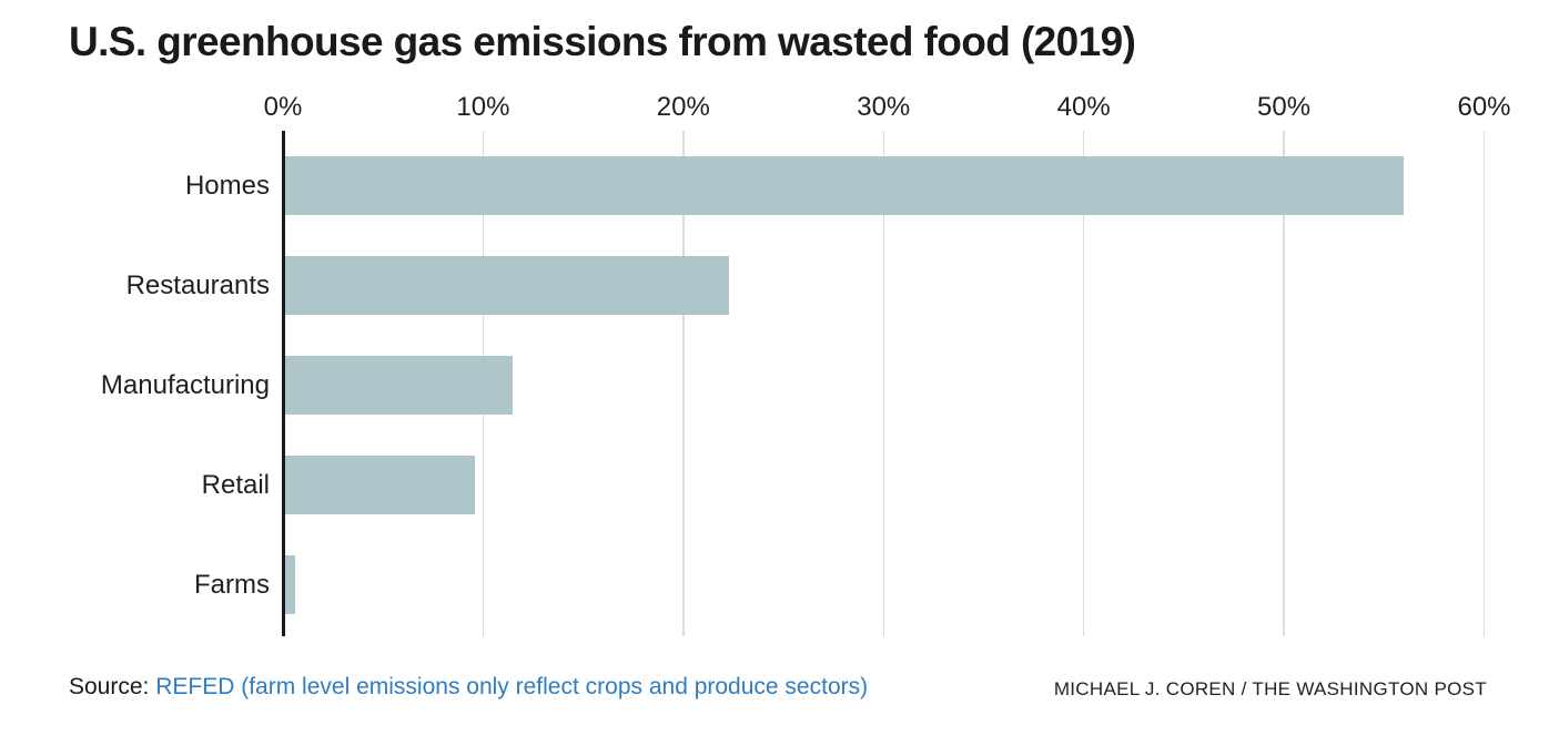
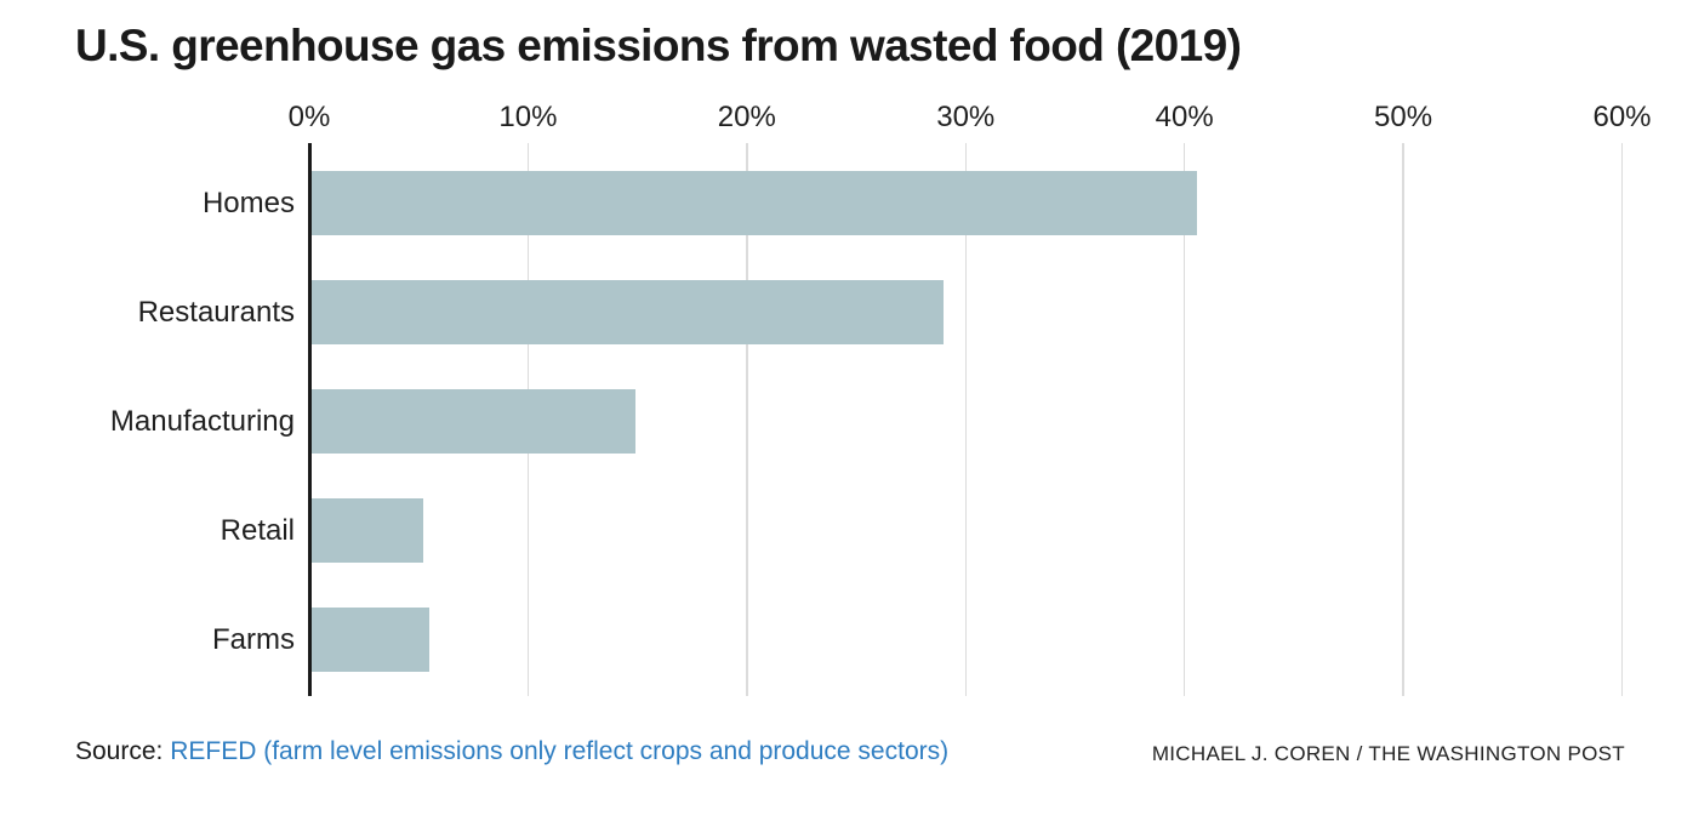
Homes: 56.0% -> 40.6%
Restaurants: 22.3% -> 29.0%
Manufacturing: 11.5% -> 14.9%
Retail: 9.6% -> 5.2%
Farms: 0.6% -> 5.5%
